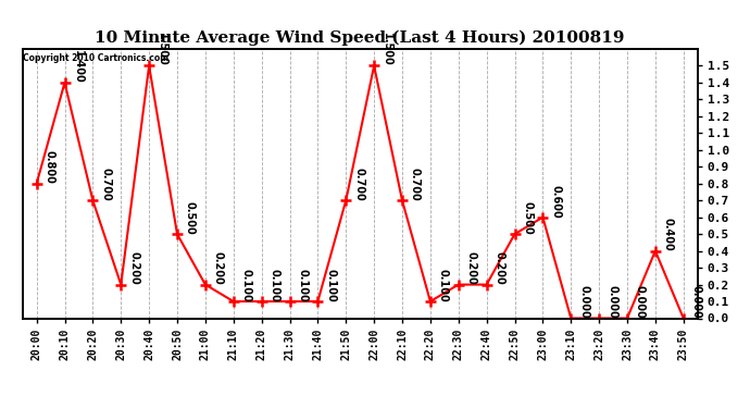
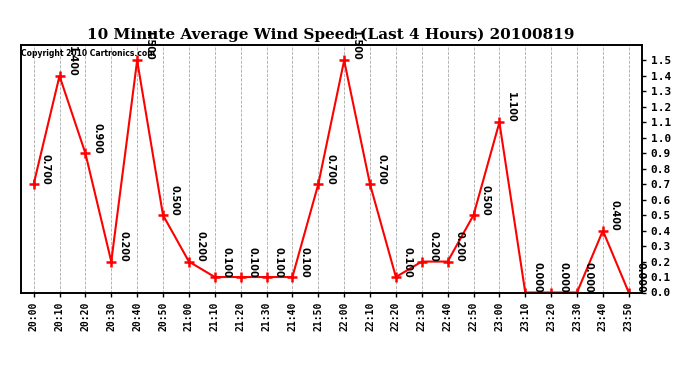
20:00: 0.800 -> 0.700
20:20: 0.700 -> 0.900
23:00: 0.600 -> 1.100
